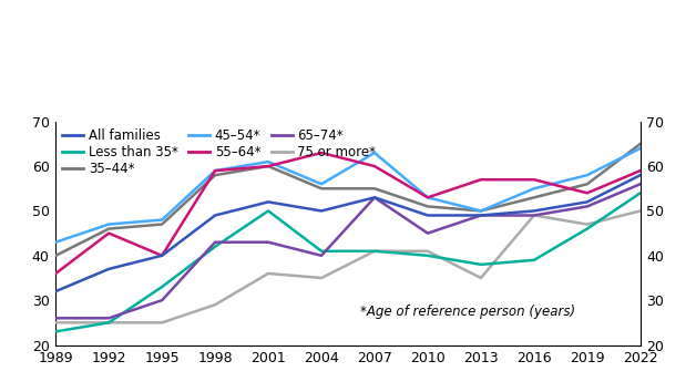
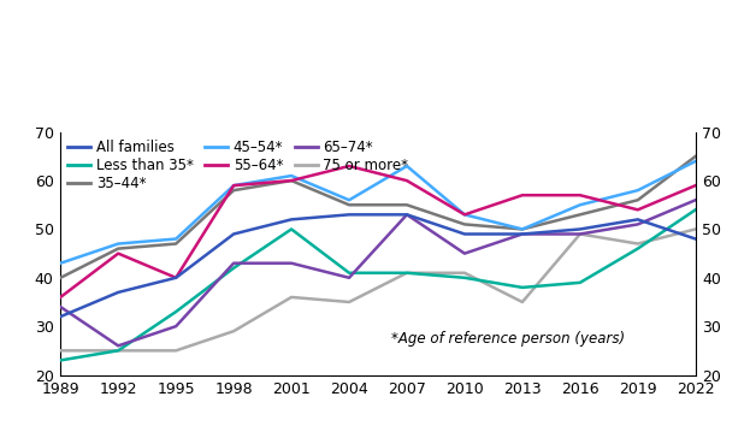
65–74*/1989: 26 -> 34
All families/2004: 50 -> 53
All families/2022: 58 -> 48
